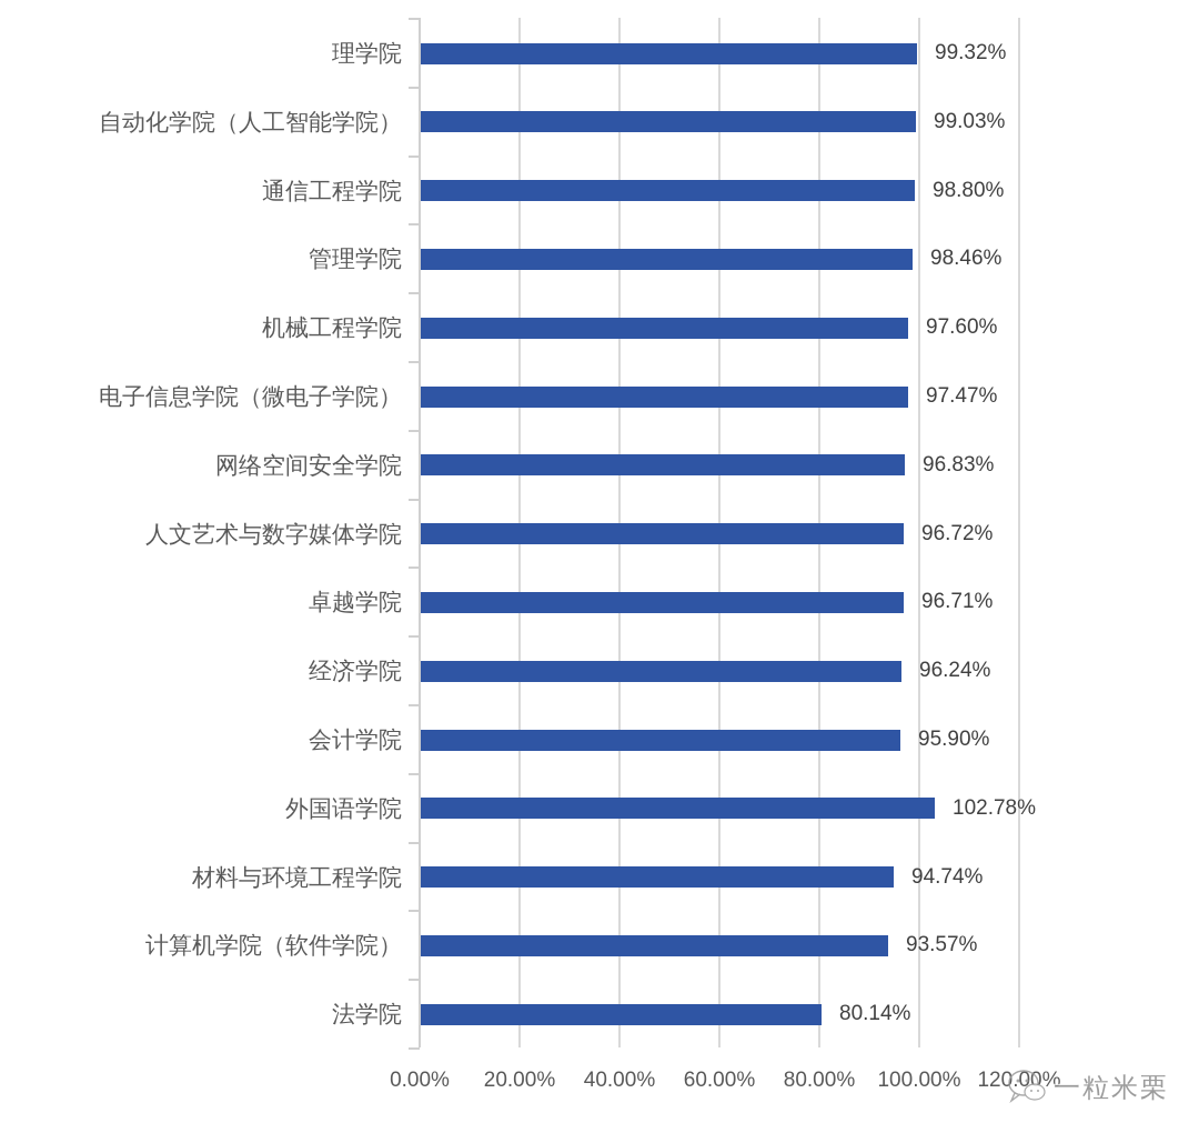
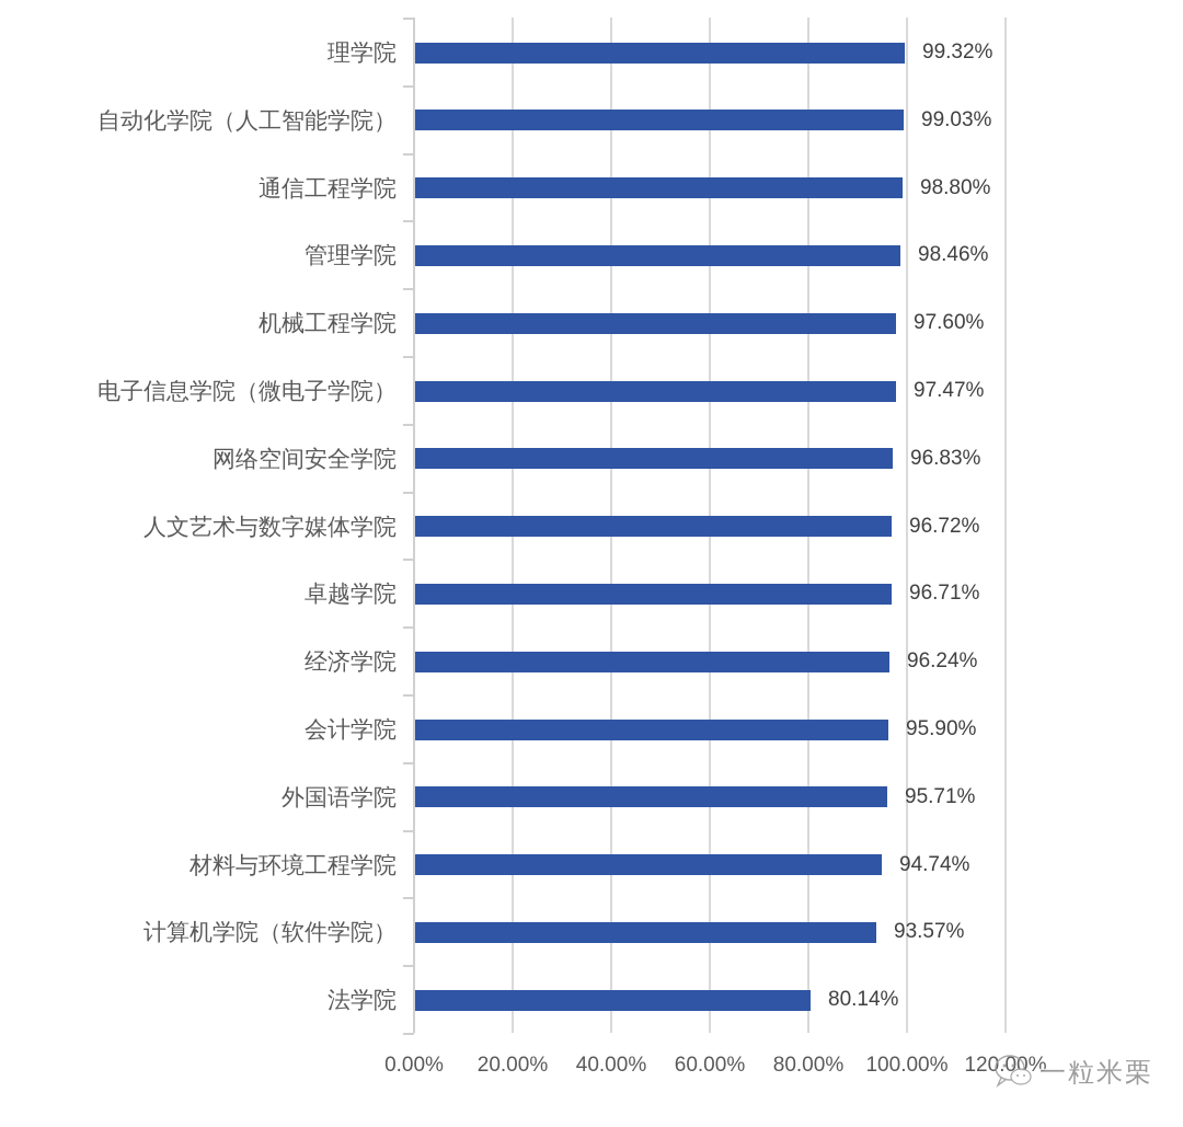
外国语学院: 102.78% -> 95.71%
